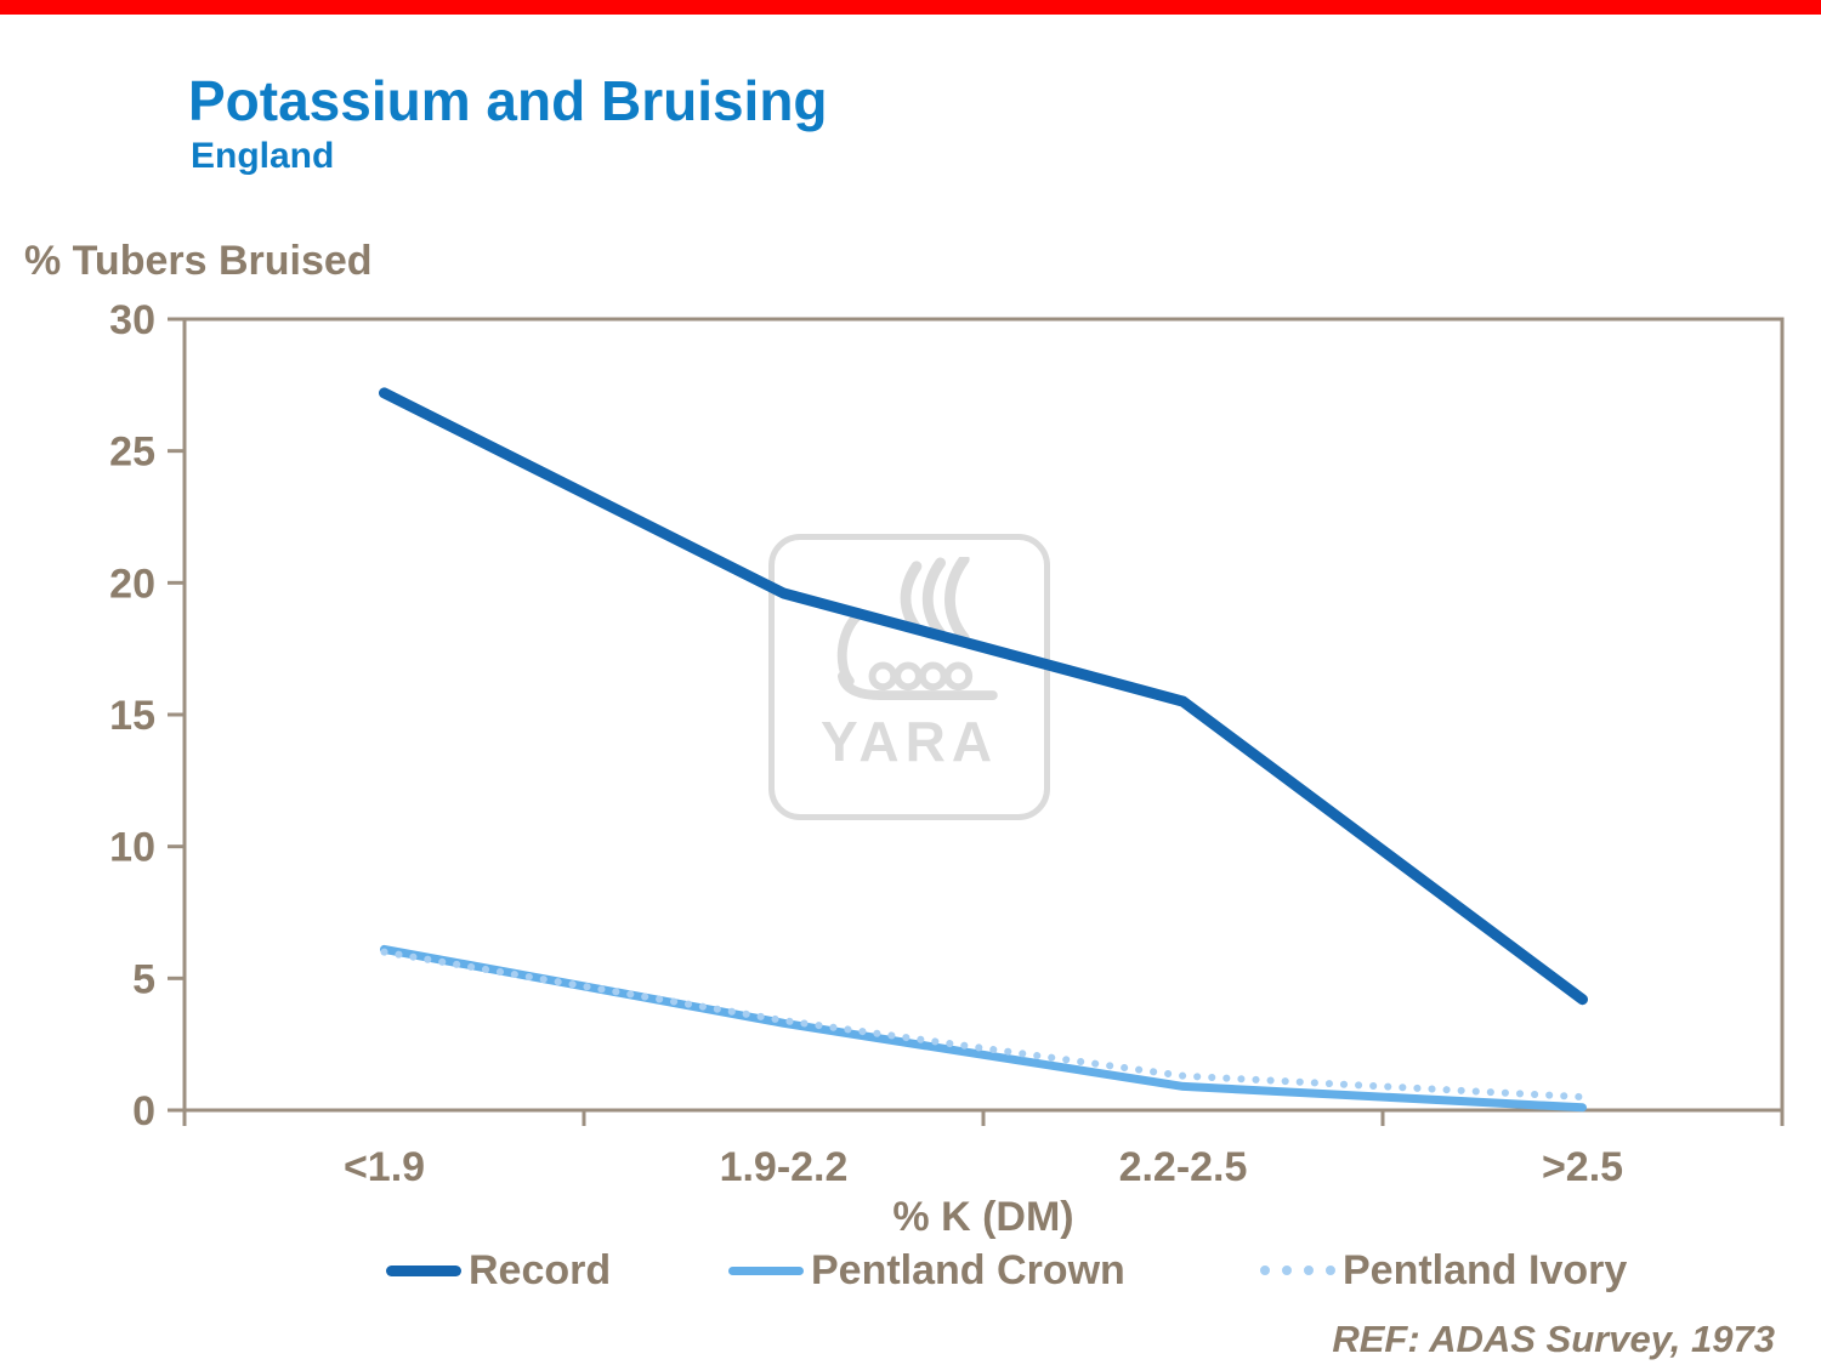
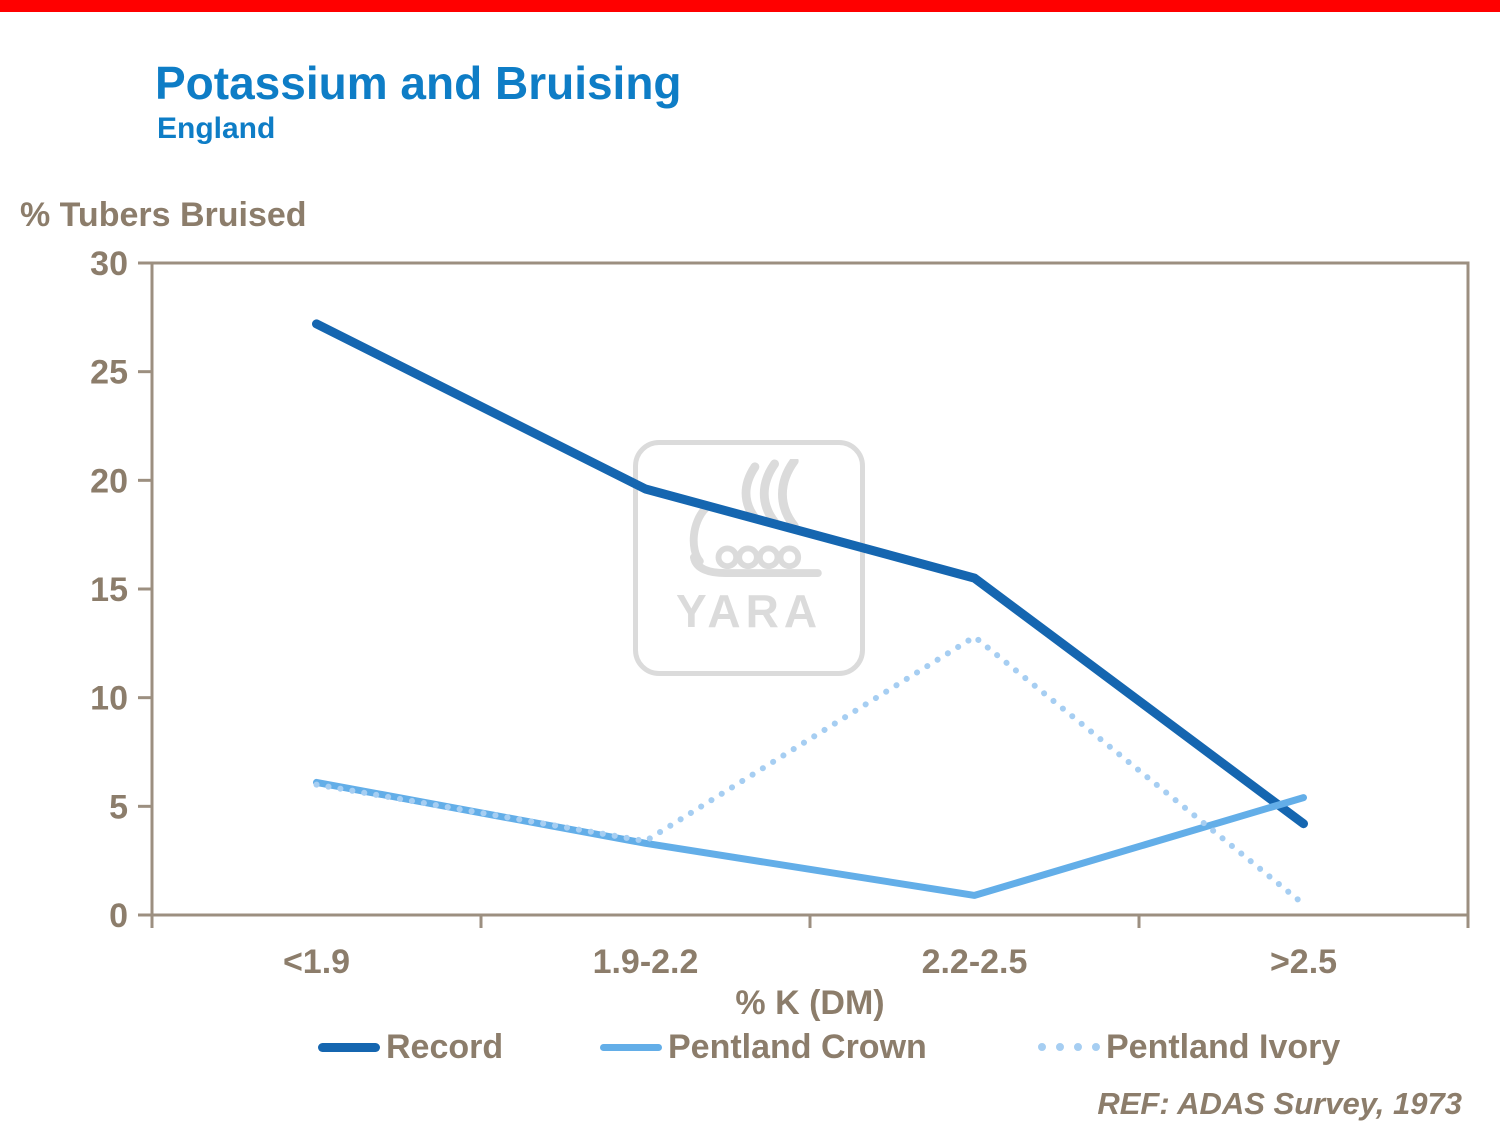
Pentland Ivory/2.2-2.5: 1.3 -> 12.8
Pentland Crown/>2.5: 0.1 -> 5.4
